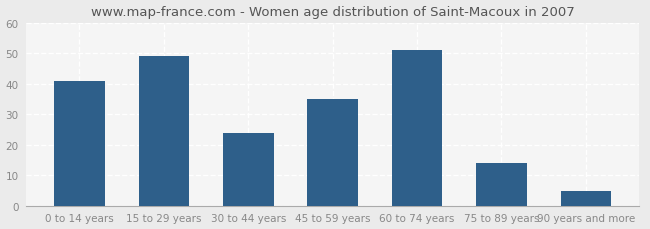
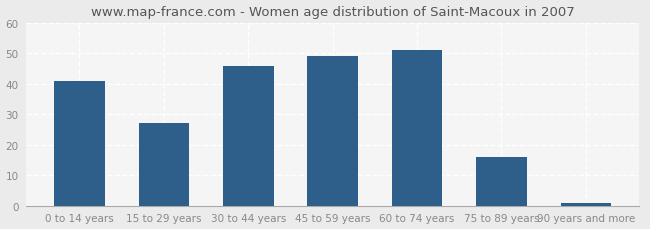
15 to 29 years: 49 -> 27
30 to 44 years: 24 -> 46
45 to 59 years: 35 -> 49
75 to 89 years: 14 -> 16
90 years and more: 5 -> 1
